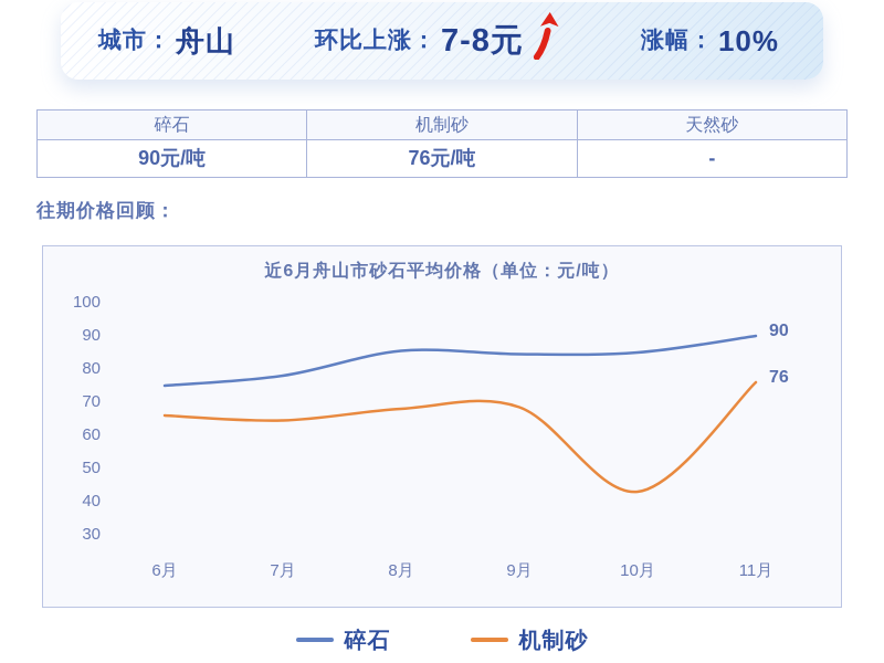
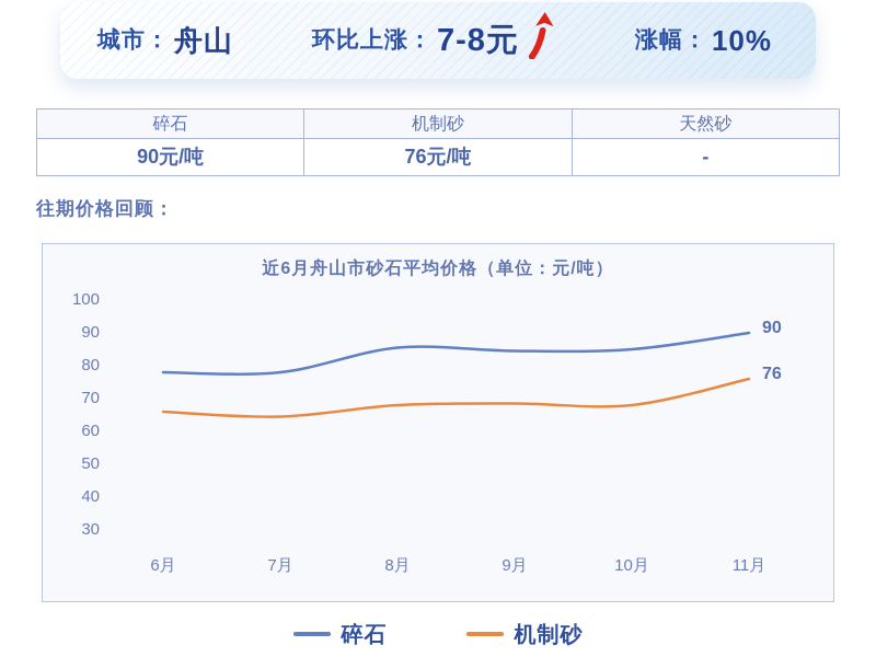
碎石/6月: 75 -> 78
机制砂/10月: 43 -> 68
